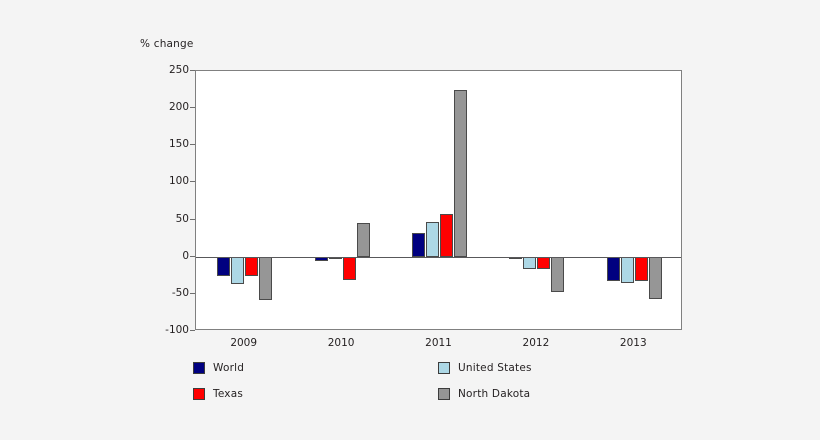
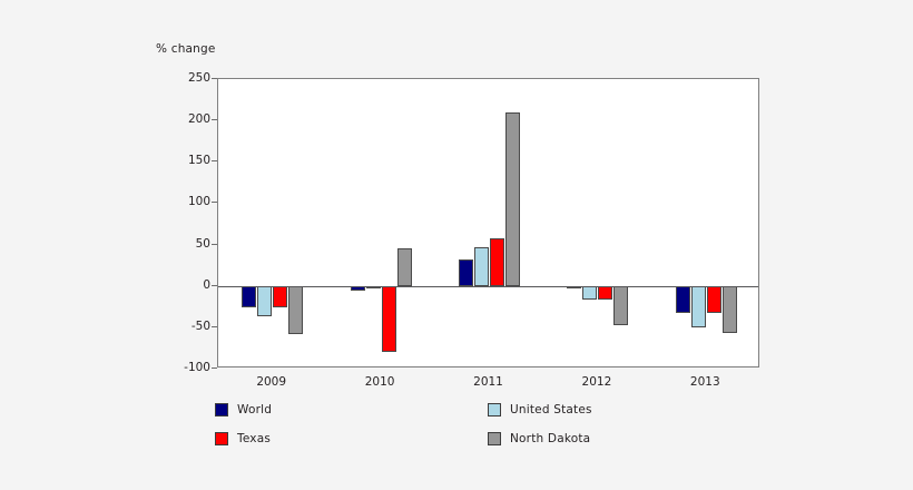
Texas/2010: -30 -> -80
North Dakota/2011: 220 -> 210
United States/2013: -40 -> -50
